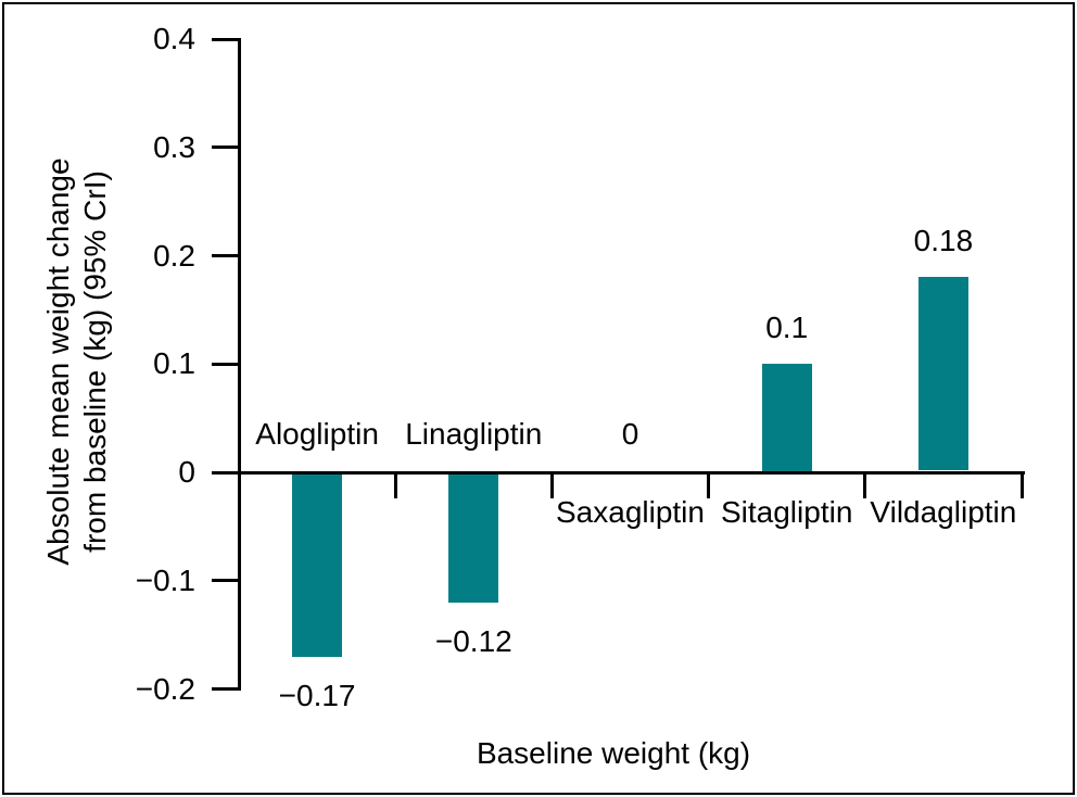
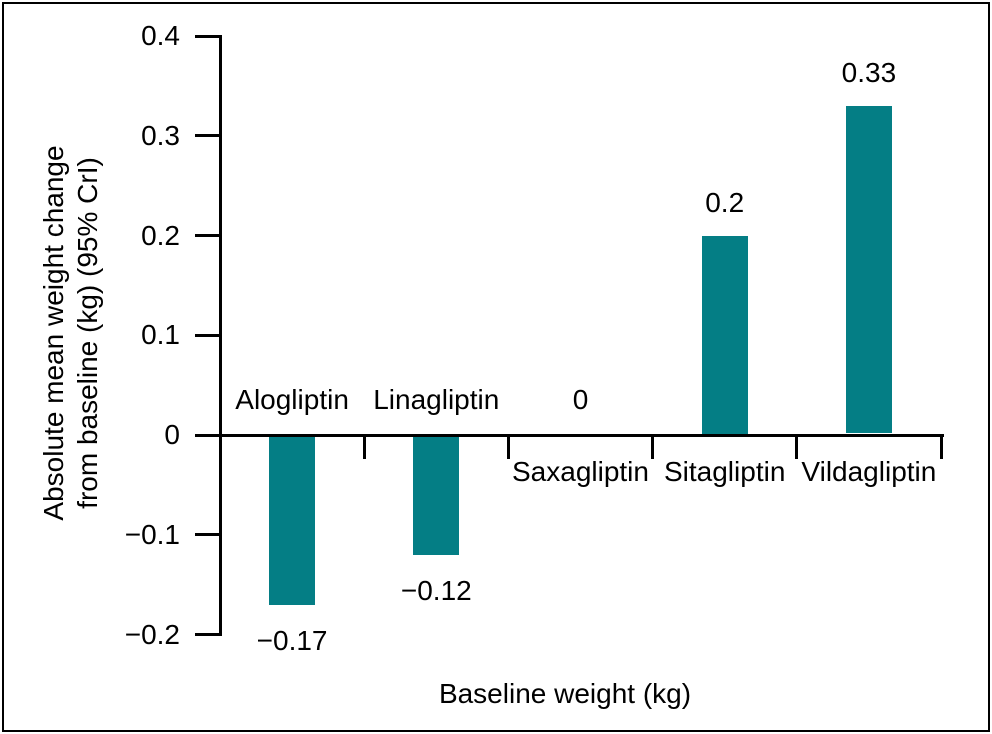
Sitagliptin: 0.1 -> 0.2
Vildagliptin: 0.18 -> 0.33
